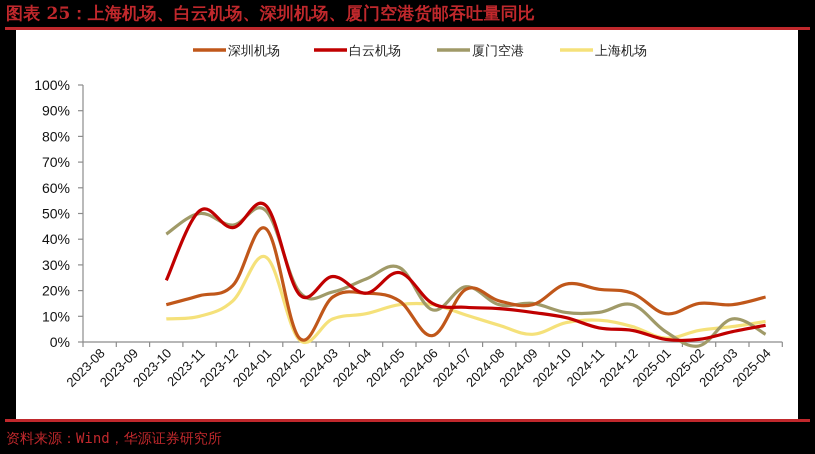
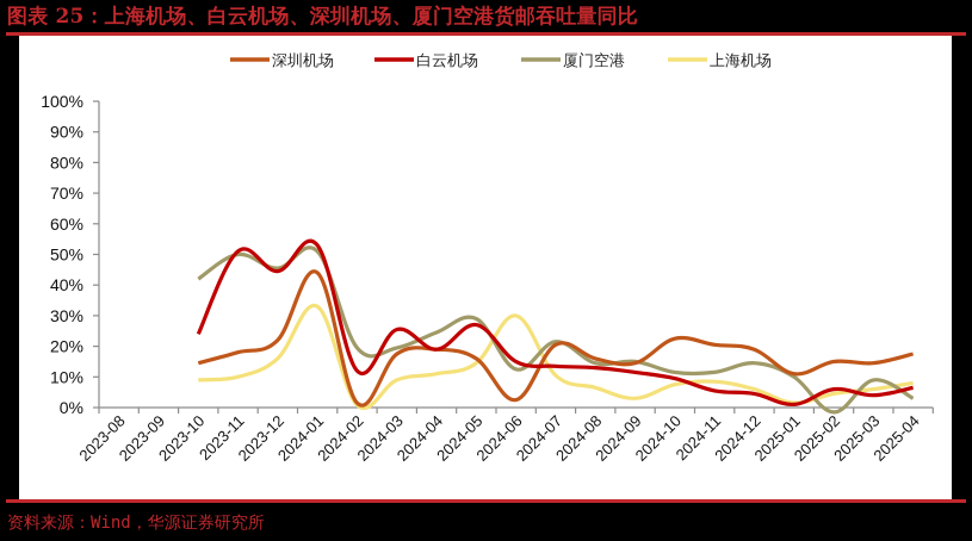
白云机场/2024-02: 18% -> 12%
上海机场/2024-06: 14% -> 30%
厦门空港/2025-01: 4% -> 10%
白云机场/2025-02: 1% -> 6%
